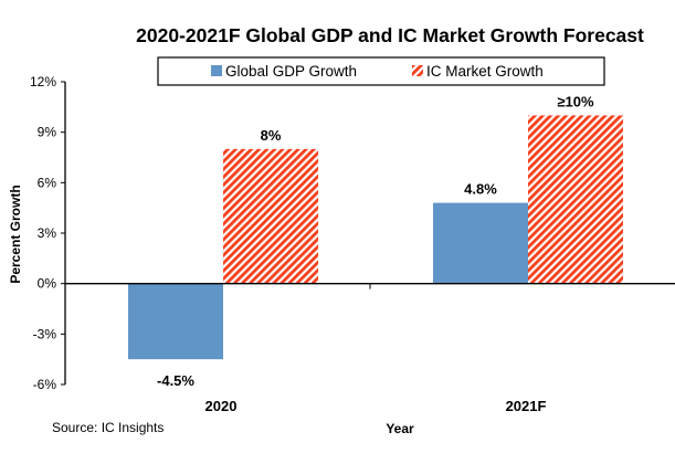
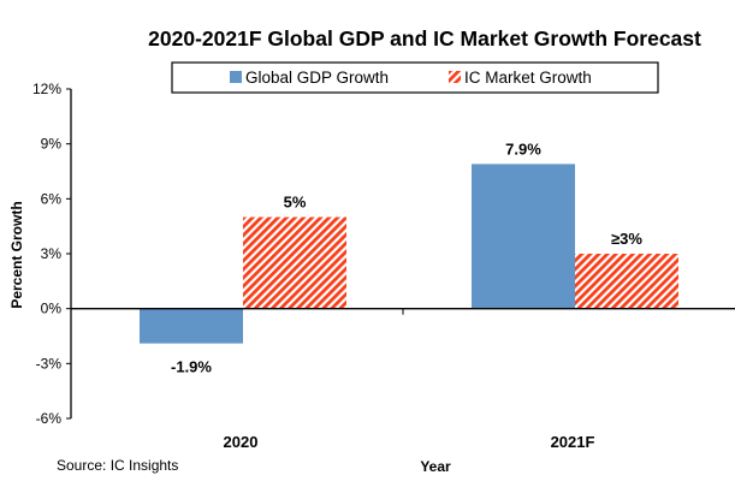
Global GDP Growth/2020: -4.5% -> -1.9%
IC Market Growth/2020: 8% -> 5%
Global GDP Growth/2021F: 4.8% -> 7.9%
IC Market Growth/2021F: 10 -> 3
